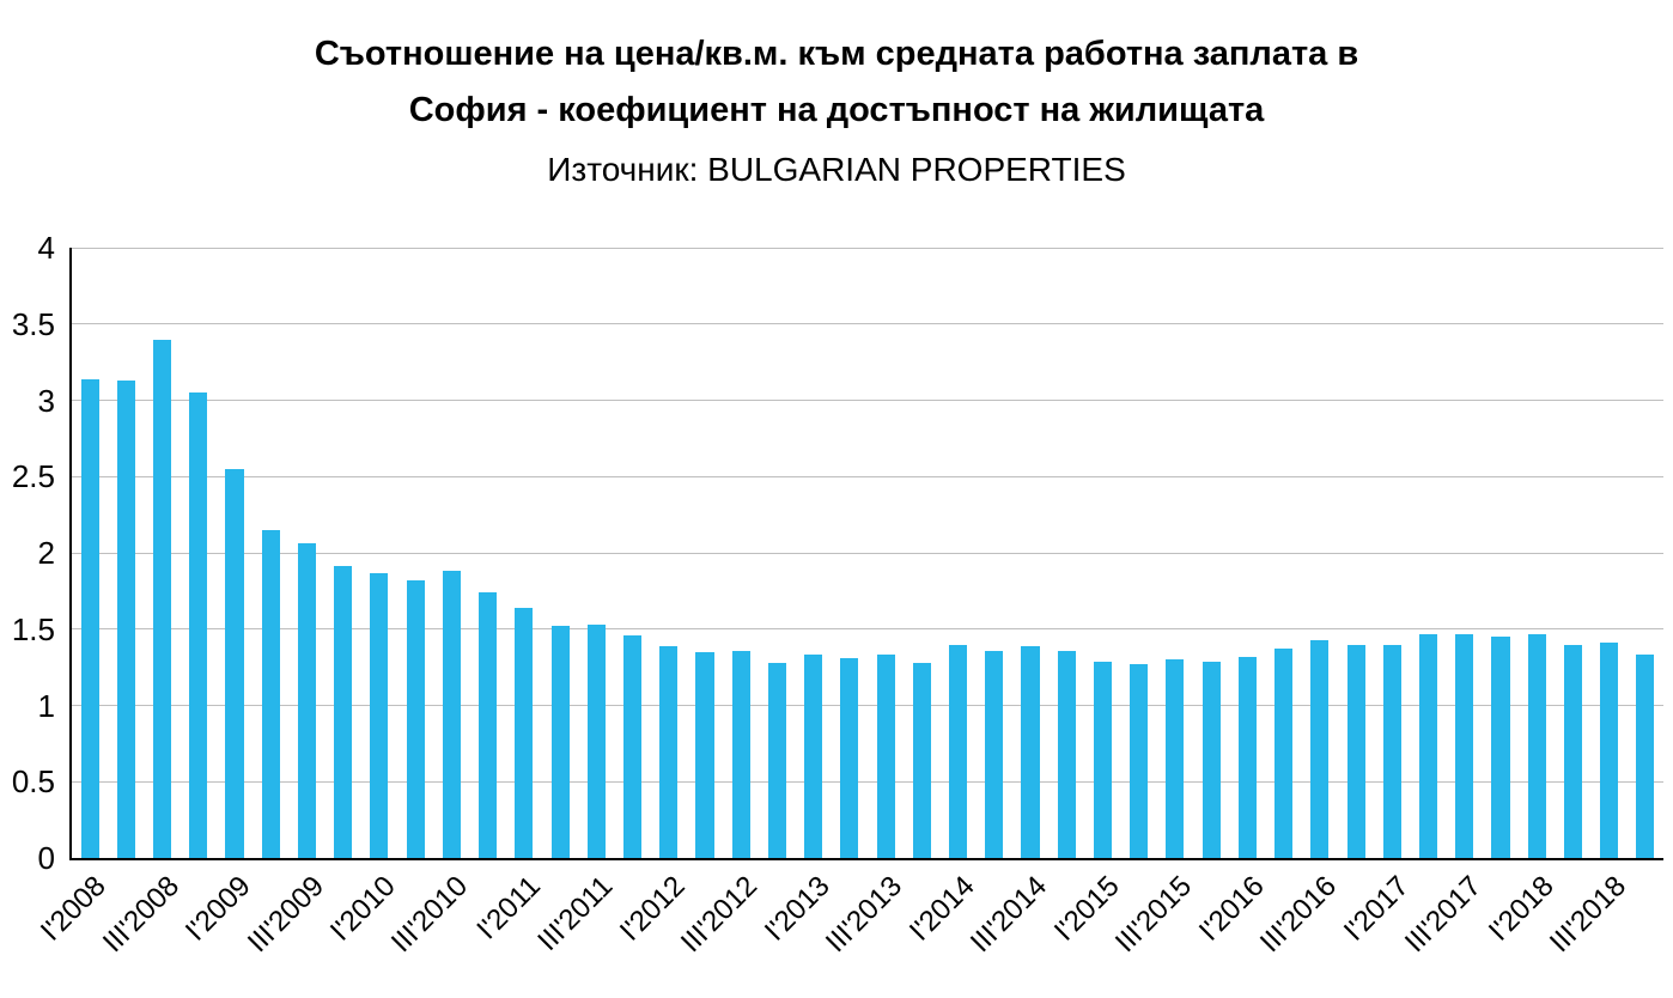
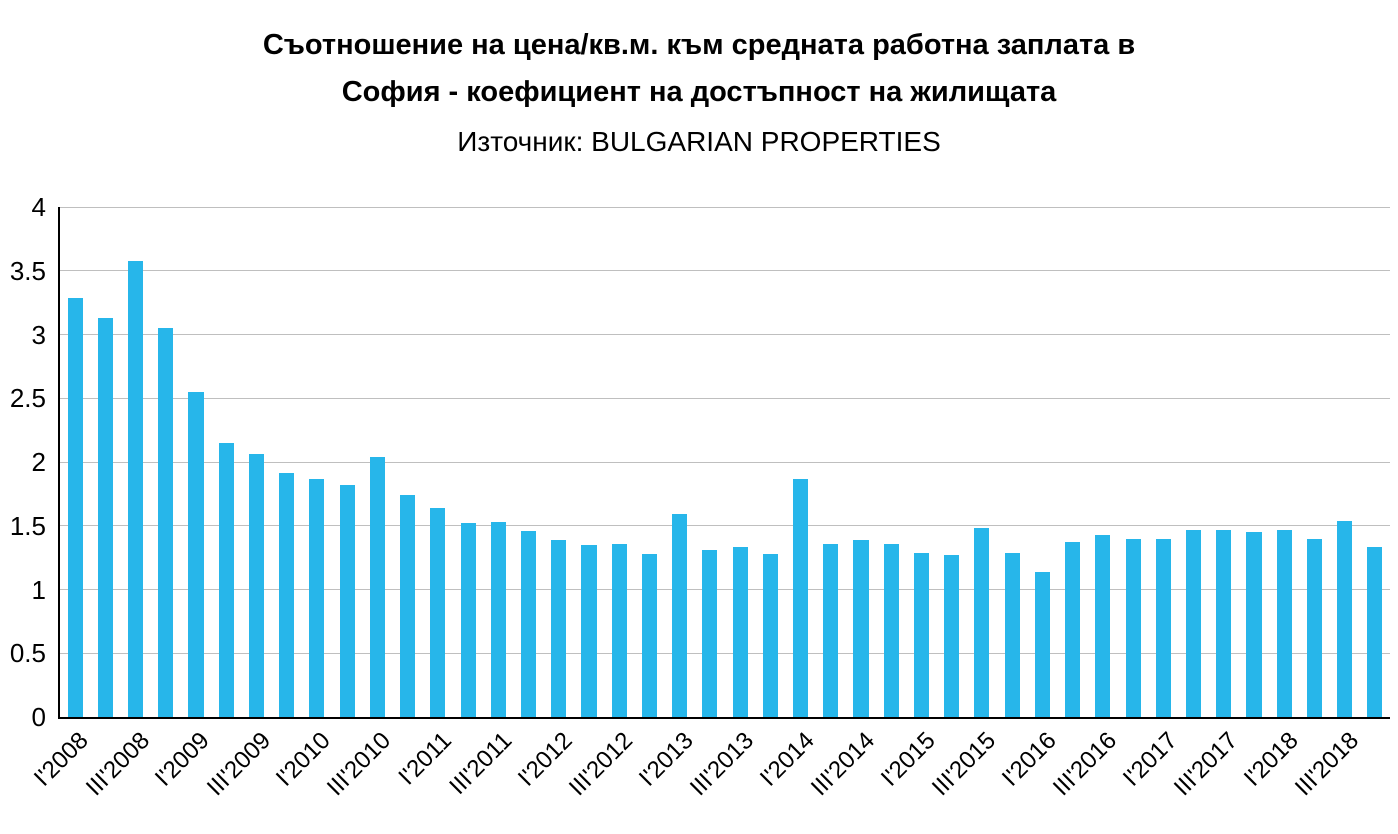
I'2008: 3.14 -> 3.29
III'2008: 3.40 -> 3.58
III'2010: 1.88 -> 2.04
I'2013: 1.33 -> 1.59
I'2014: 1.40 -> 1.87
III'2015: 1.30 -> 1.48
I'2016: 1.32 -> 1.14
III'2018: 1.41 -> 1.54
